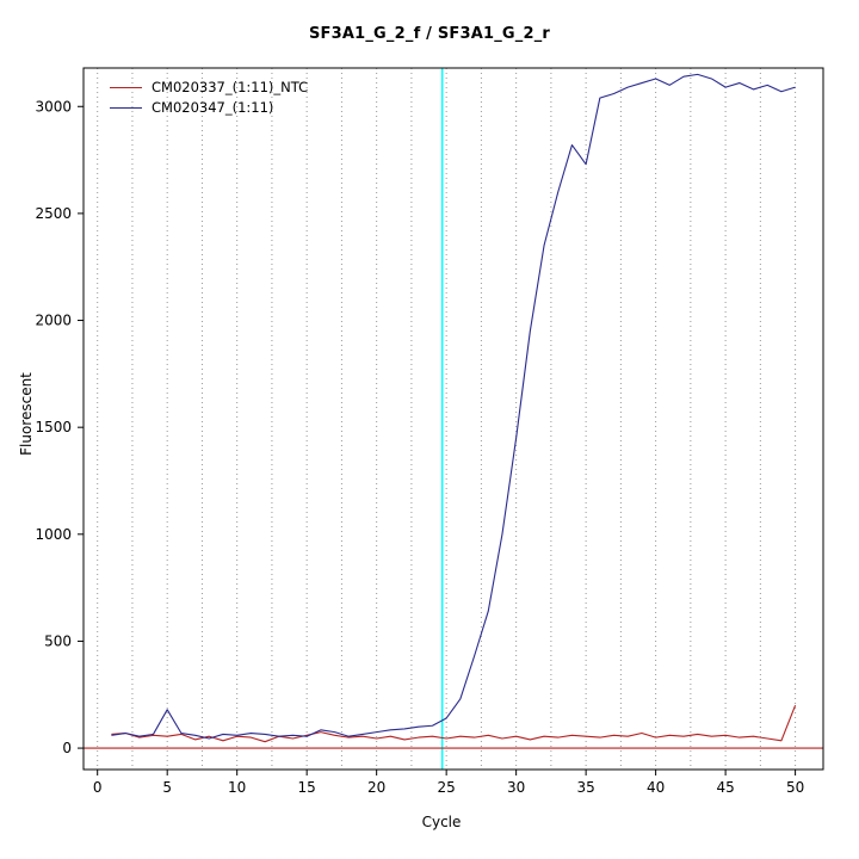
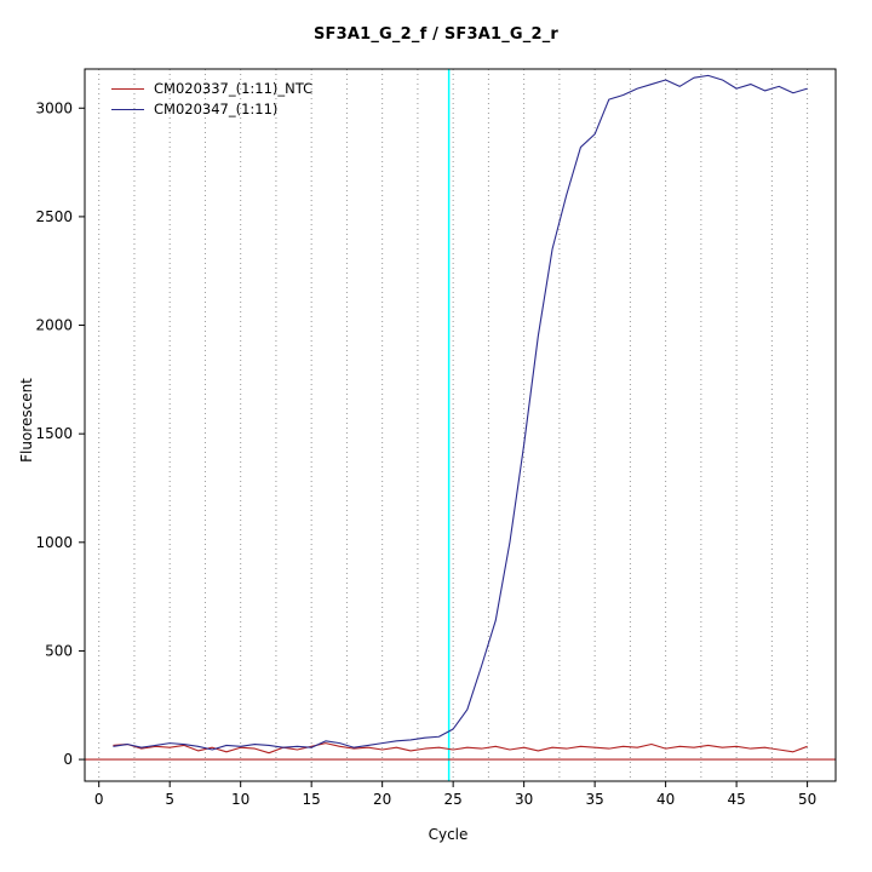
CM020347_(1:11)/5: 180 -> 80
CM020347_(1:11)/35: 2730 -> 2880
CM020337_(1:11)_NTC/50: 200 -> 60
